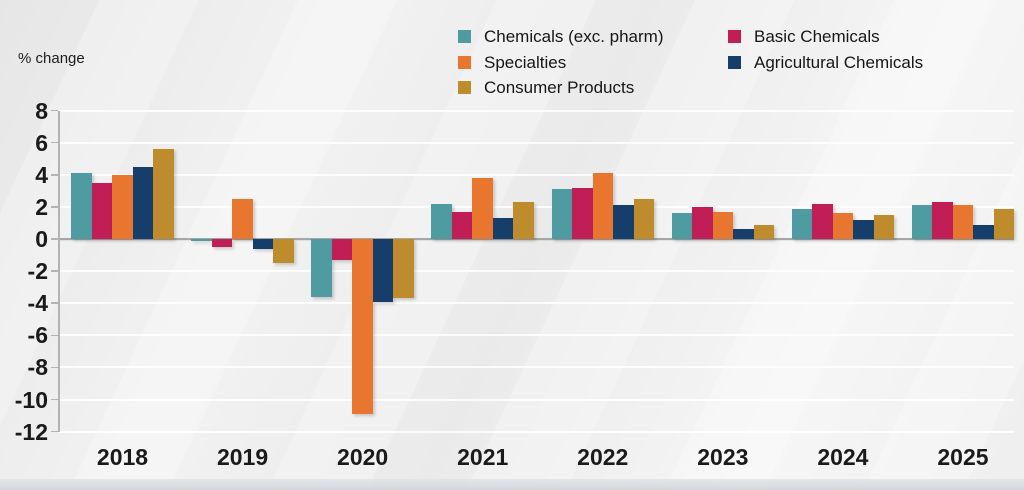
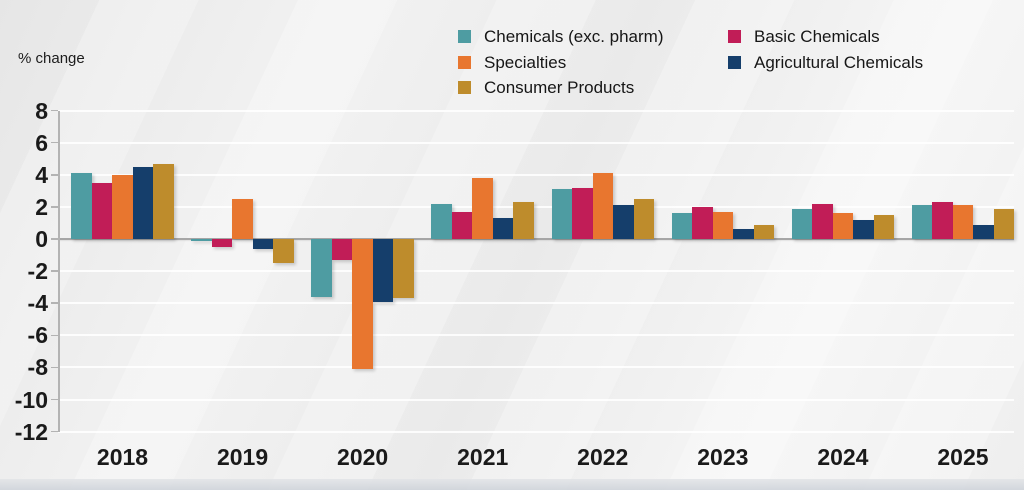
Consumer Products/2018: 5.6 -> 4.7
Specialties/2020: -10.9 -> -8.1
